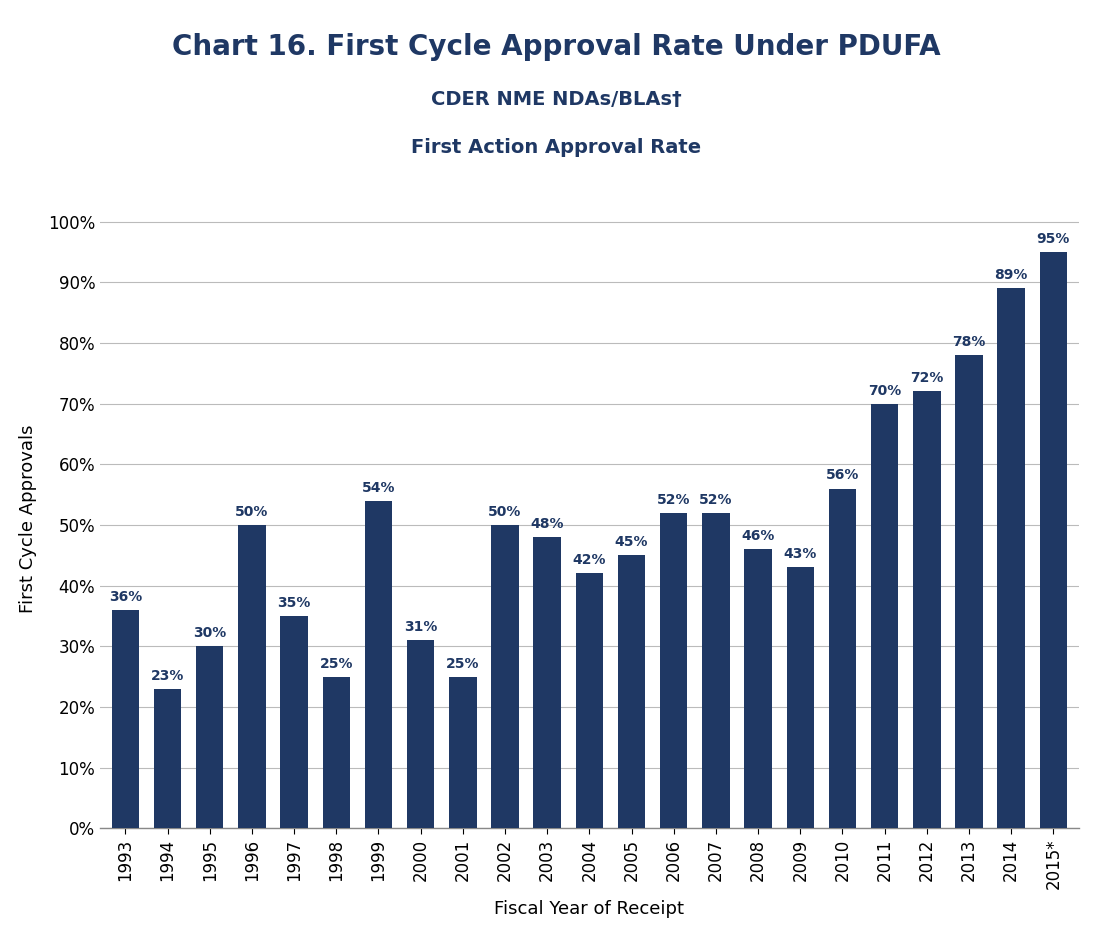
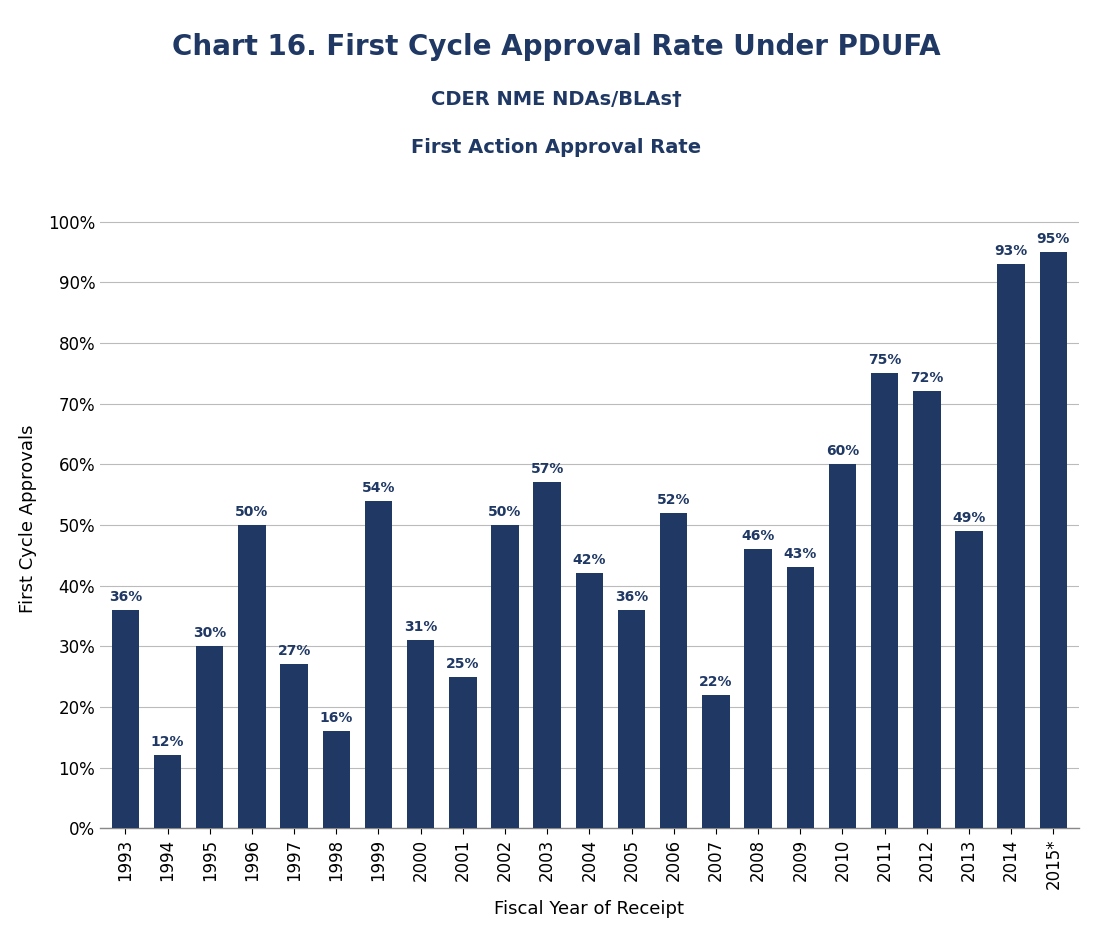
1994: 23% -> 12%
1997: 35% -> 27%
1998: 25% -> 16%
2003: 48% -> 57%
2005: 45% -> 36%
2007: 52% -> 22%
2010: 56% -> 60%
2011: 70% -> 75%
2013: 78% -> 49%
2014: 89% -> 93%
